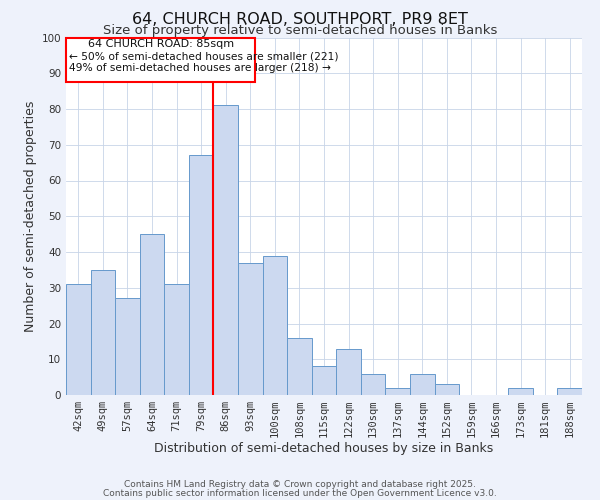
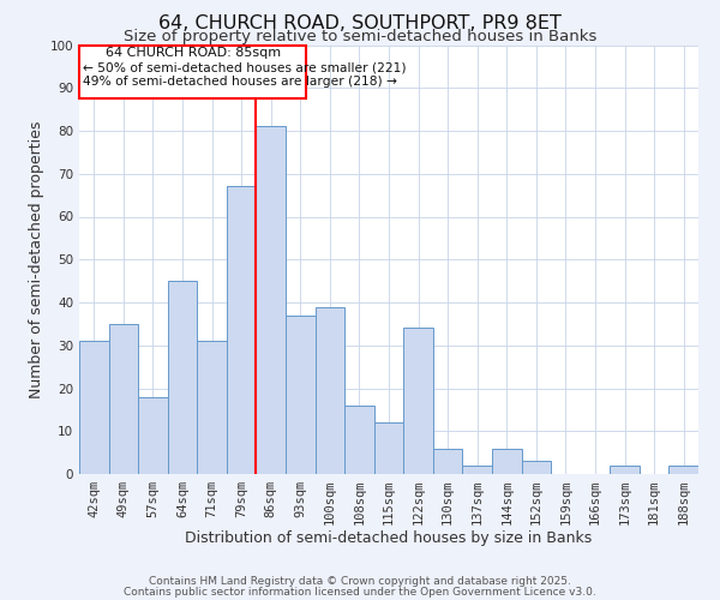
57sqm: 27 -> 18
115sqm: 8 -> 12
122sqm: 13 -> 34
